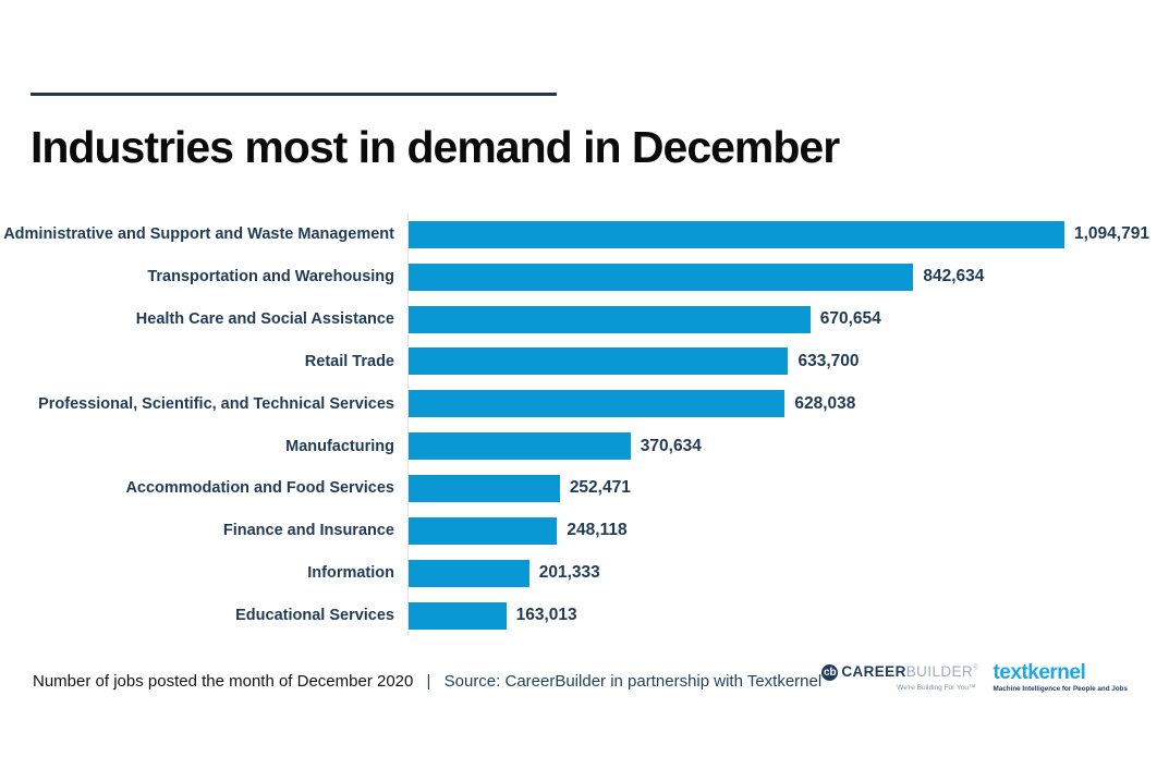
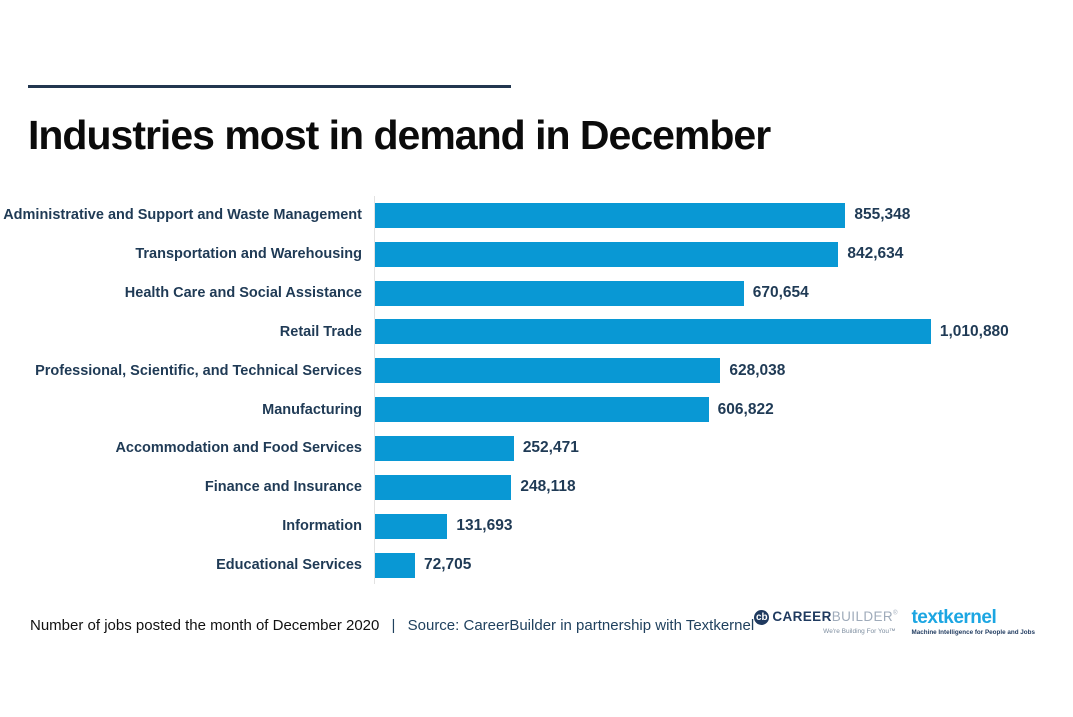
Administrative and Support and Waste Management: 1,094,791 -> 855,348
Retail Trade: 633,700 -> 1,010,880
Manufacturing: 370,634 -> 606,822
Information: 201,333 -> 131,693
Educational Services: 163,013 -> 72,705
